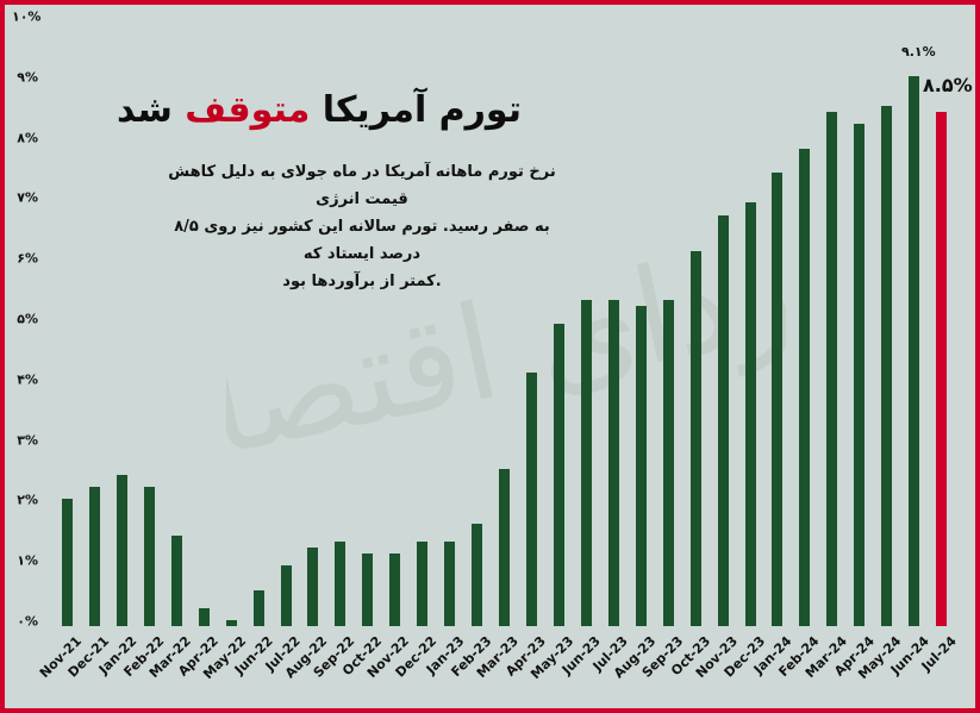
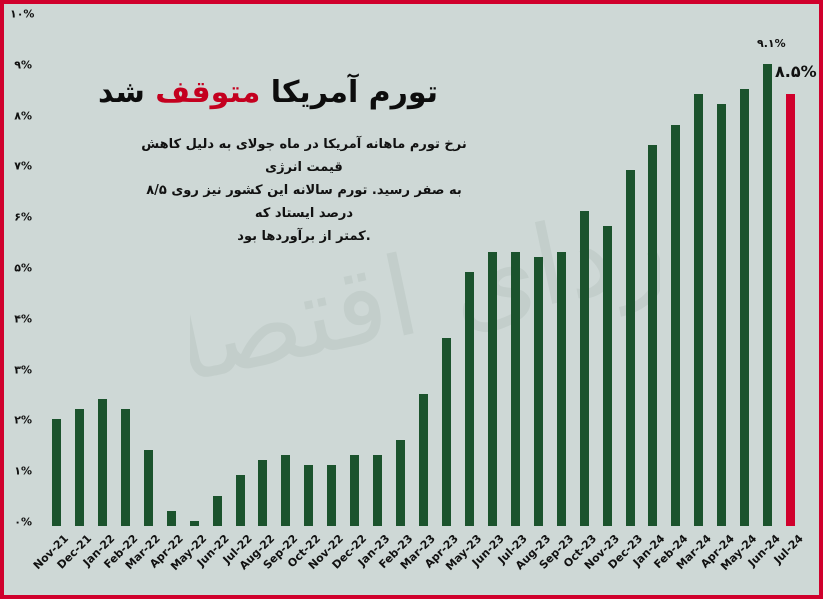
Apr-23: 4.2% -> 3.7%
Nov-23: 6.8% -> 5.9%
